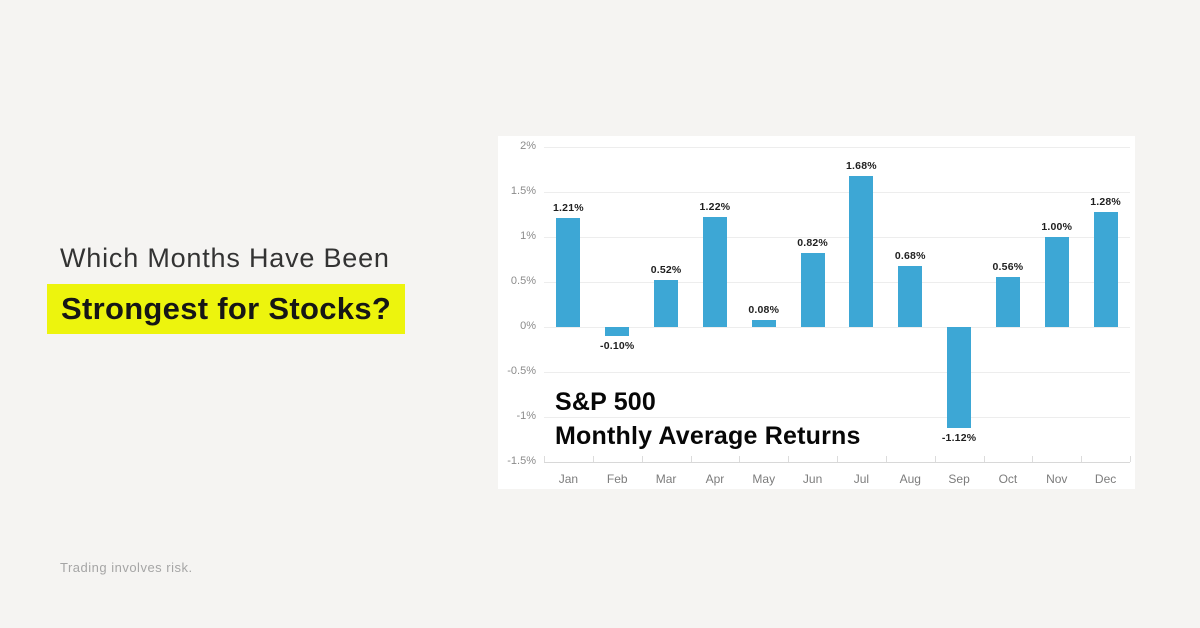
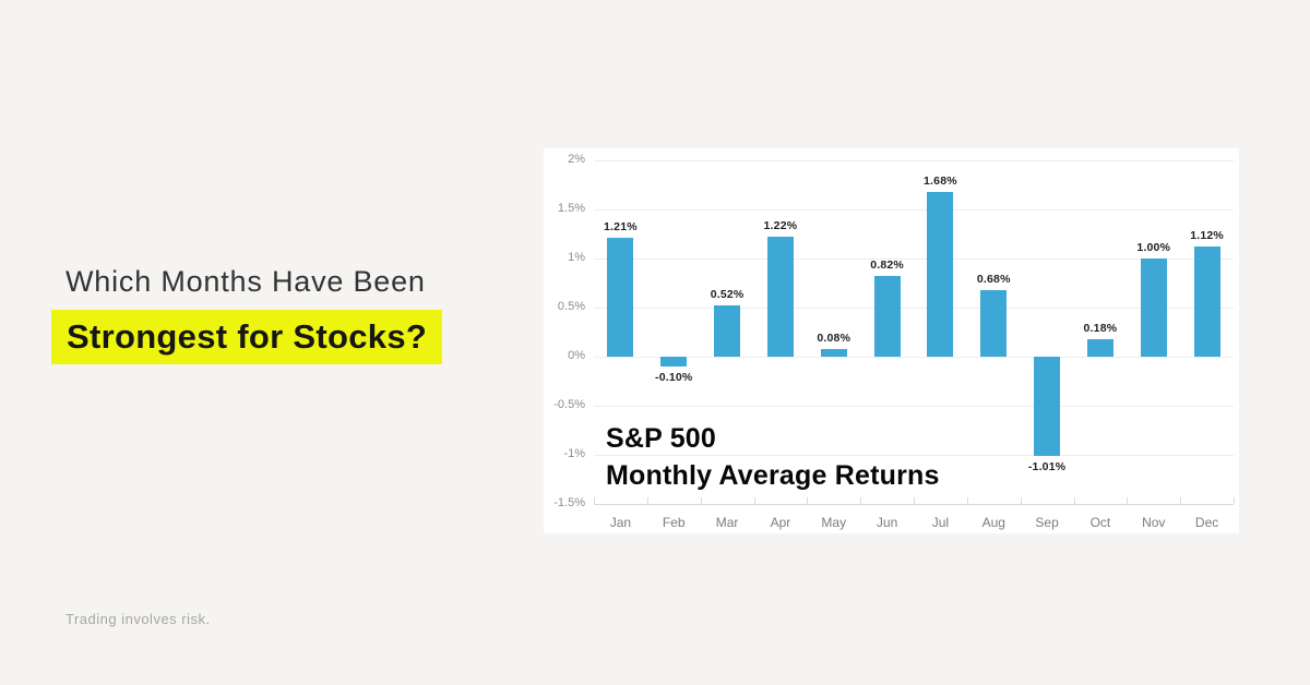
Sep: -1.12% -> -1.01%
Oct: 0.56% -> 0.18%
Dec: 1.28% -> 1.12%
